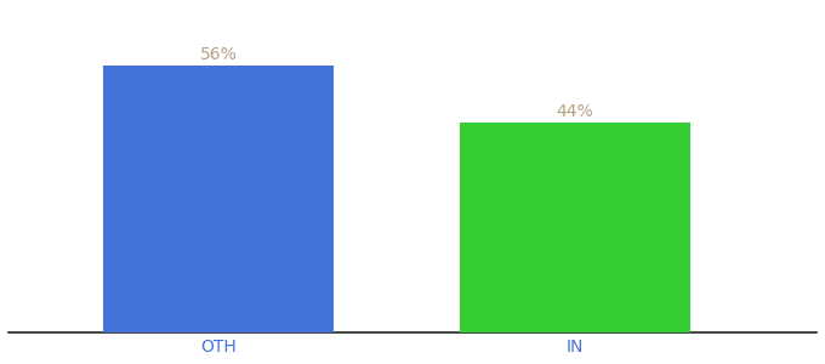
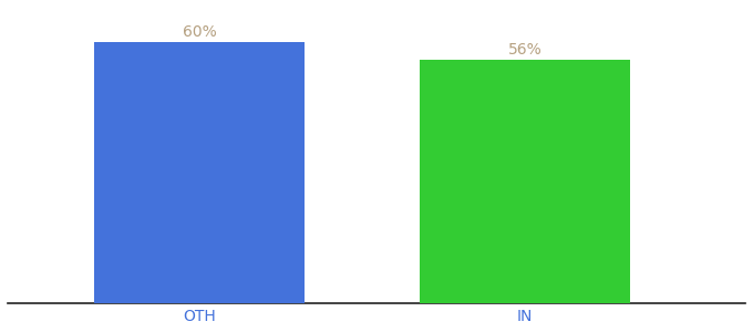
OTH: 56% -> 60%
IN: 44% -> 56%
